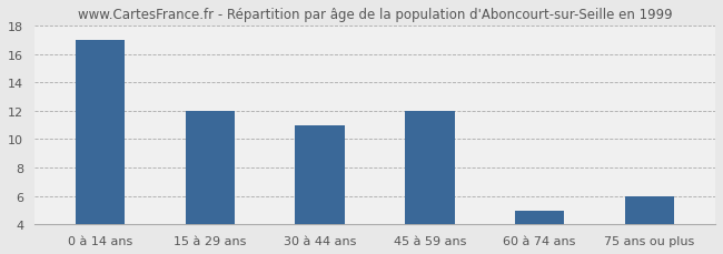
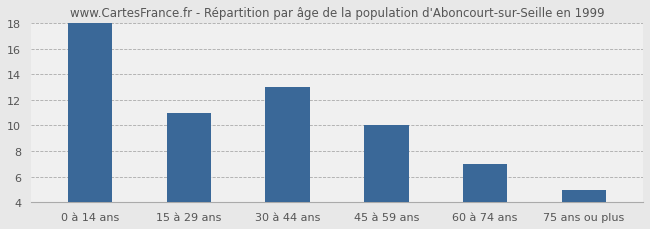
0 à 14 ans: 17 -> 18
15 à 29 ans: 12 -> 11
30 à 44 ans: 11 -> 13
45 à 59 ans: 12 -> 10
60 à 74 ans: 5 -> 7
75 ans ou plus: 6 -> 5
